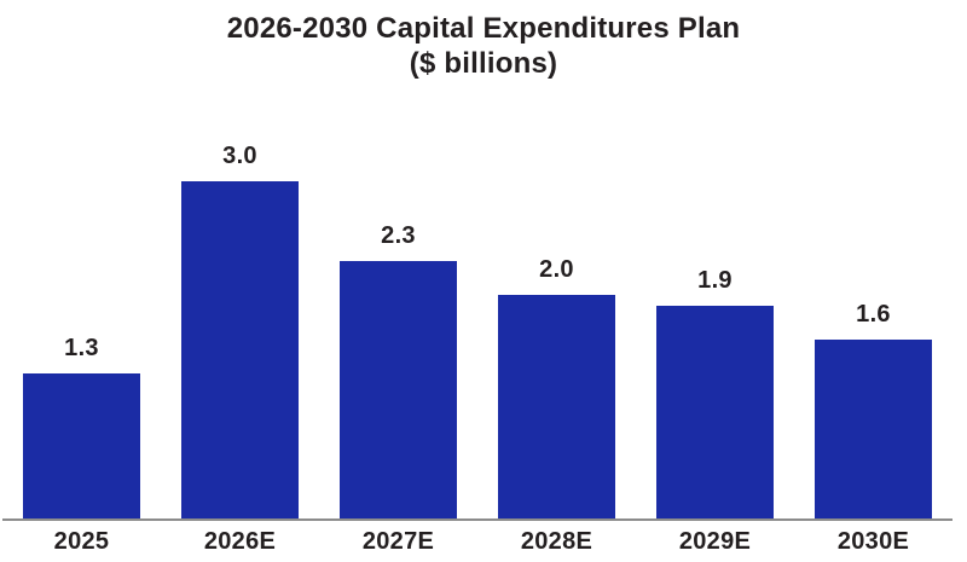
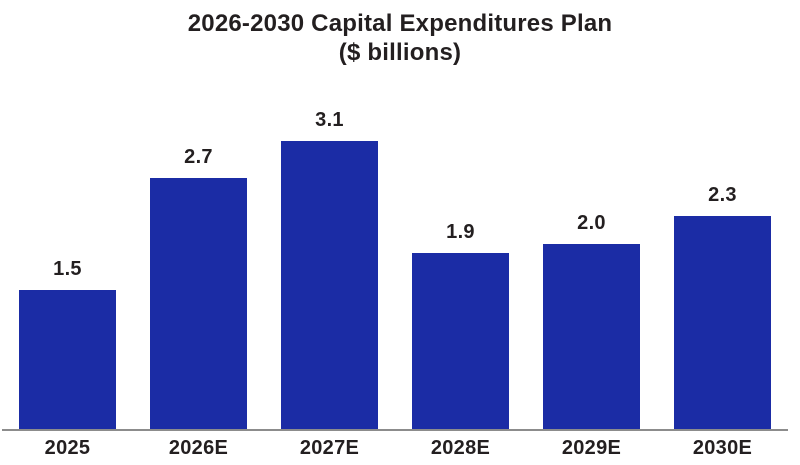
2025: 1.3 -> 1.5
2026E: 3.0 -> 2.7
2027E: 2.3 -> 3.1
2028E: 2.0 -> 1.9
2029E: 1.9 -> 2.0
2030E: 1.6 -> 2.3
